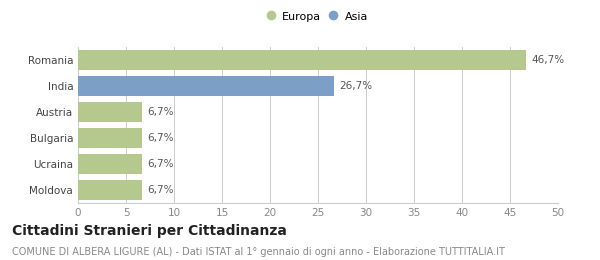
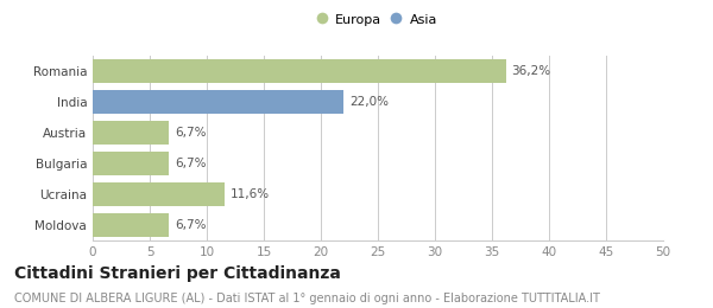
Romania: 46,7% -> 36,2%
India: 26,7% -> 22,0%
Ucraina: 6,7% -> 11,6%
